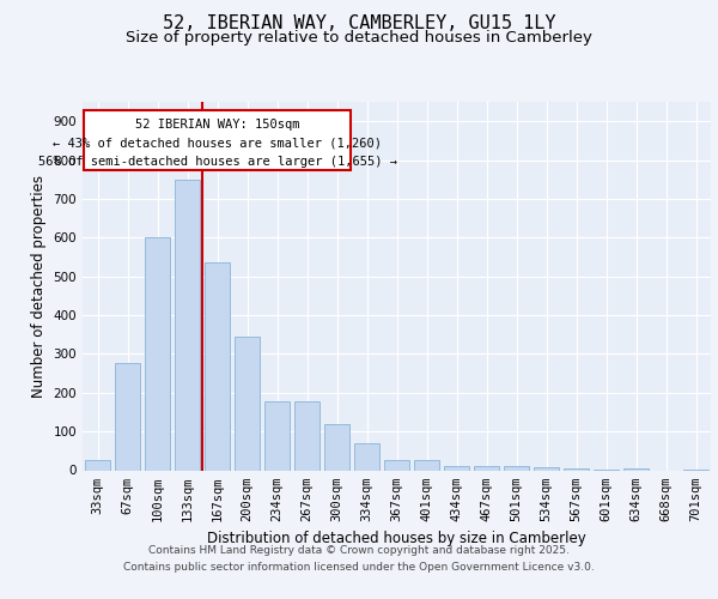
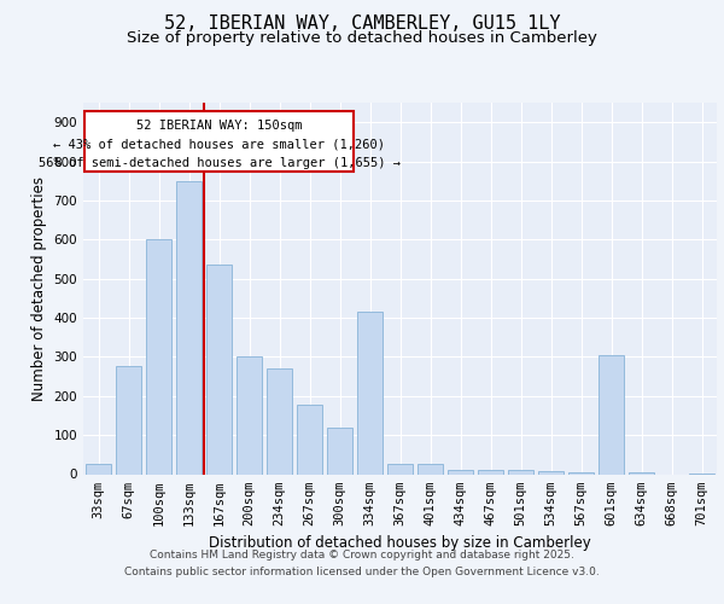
200sqm: 345 -> 300
234sqm: 178 -> 270
334sqm: 68 -> 415
601sqm: 2 -> 305
